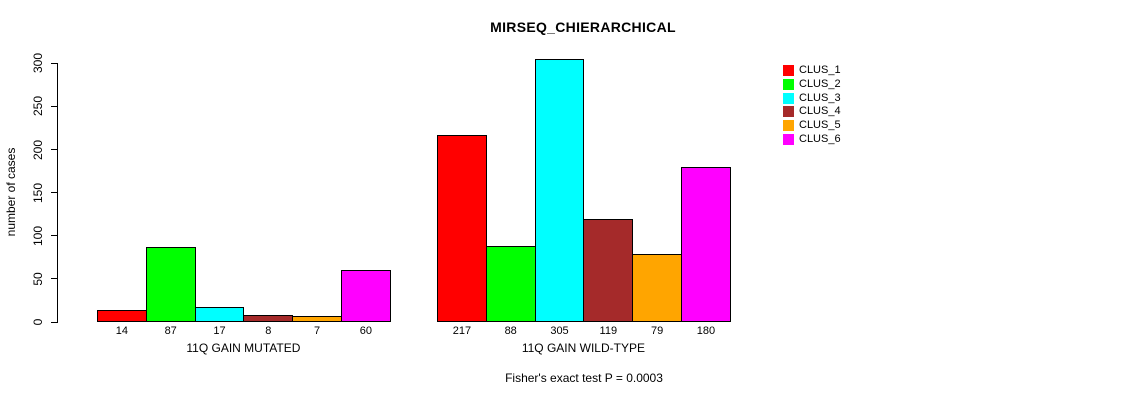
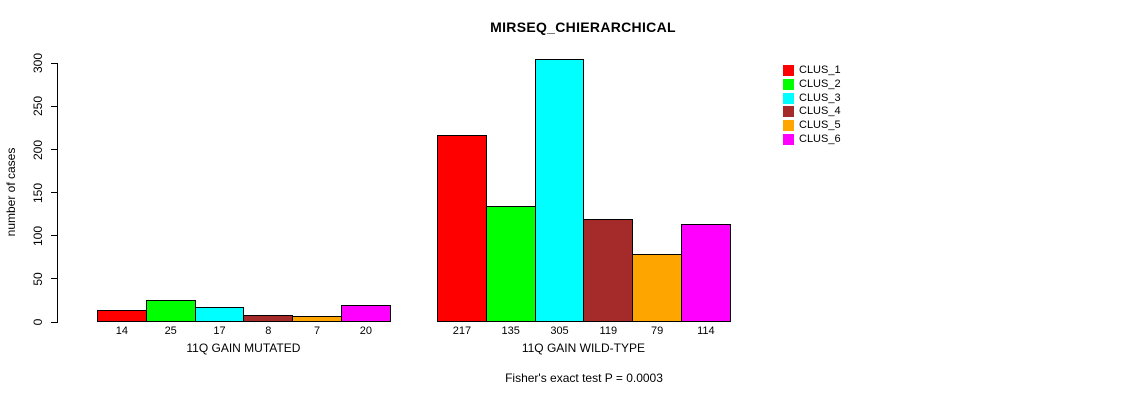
CLUS_2/11Q GAIN MUTATED: 87 -> 25
CLUS_6/11Q GAIN MUTATED: 60 -> 20
CLUS_2/11Q GAIN WILD-TYPE: 88 -> 135
CLUS_6/11Q GAIN WILD-TYPE: 180 -> 114
